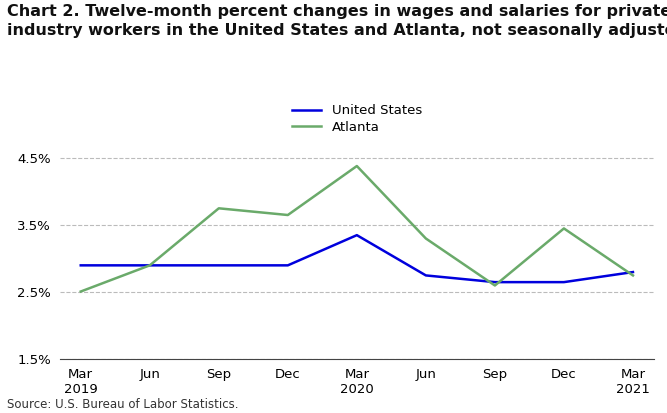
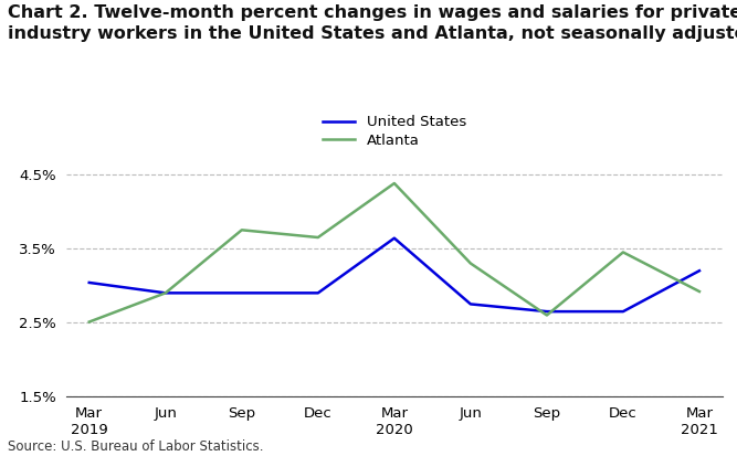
United States/Mar 2019: 2.90% -> 3.04%
United States/Mar 2020: 3.35% -> 3.64%
United States/Mar 2021: 2.80% -> 3.20%
Atlanta/Mar 2021: 2.75% -> 2.92%
